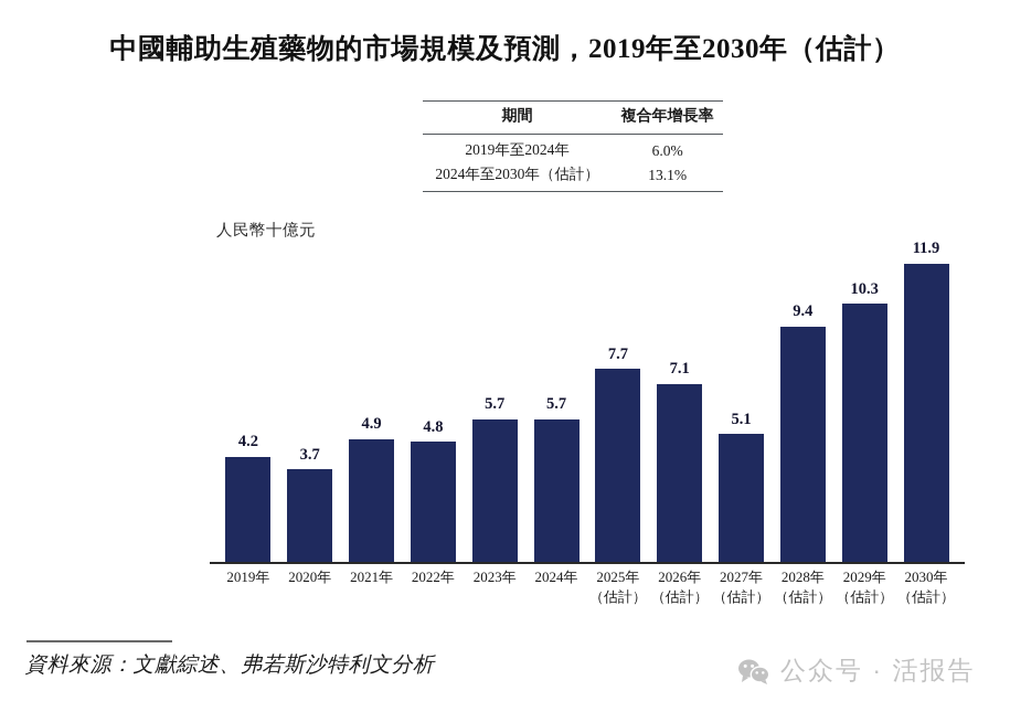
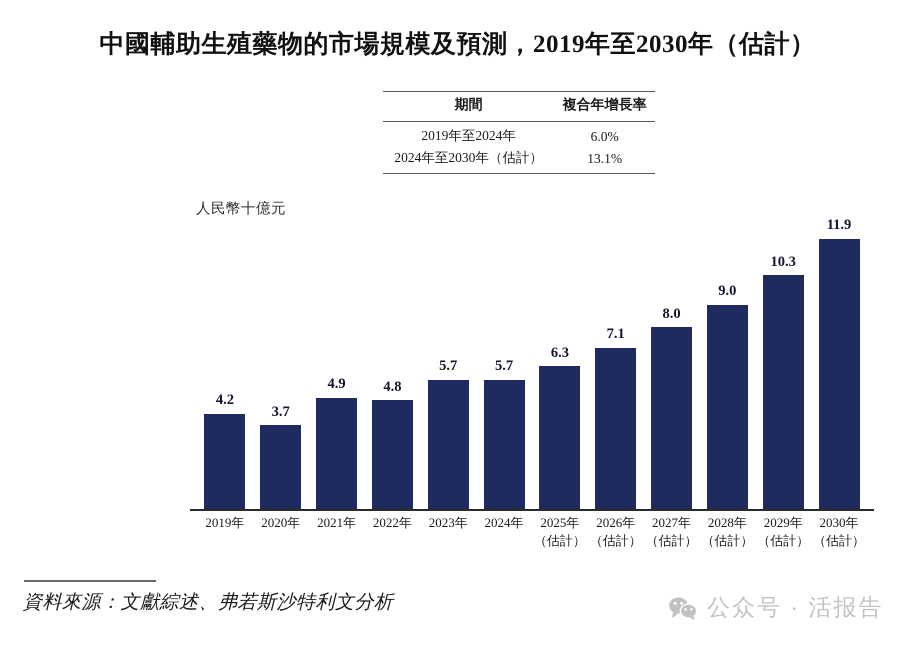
2025年: 7.7 -> 6.3
2027年: 5.1 -> 8.0
2028年: 9.4 -> 9.0
